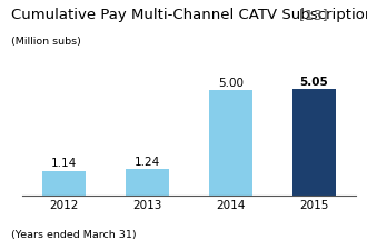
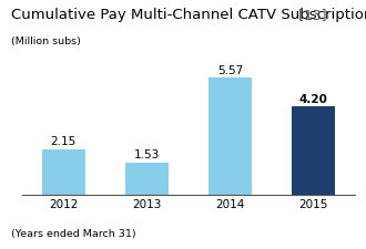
2012: 1.14 -> 2.15
2013: 1.24 -> 1.53
2014: 5.00 -> 5.57
2015: 5.05 -> 4.20
